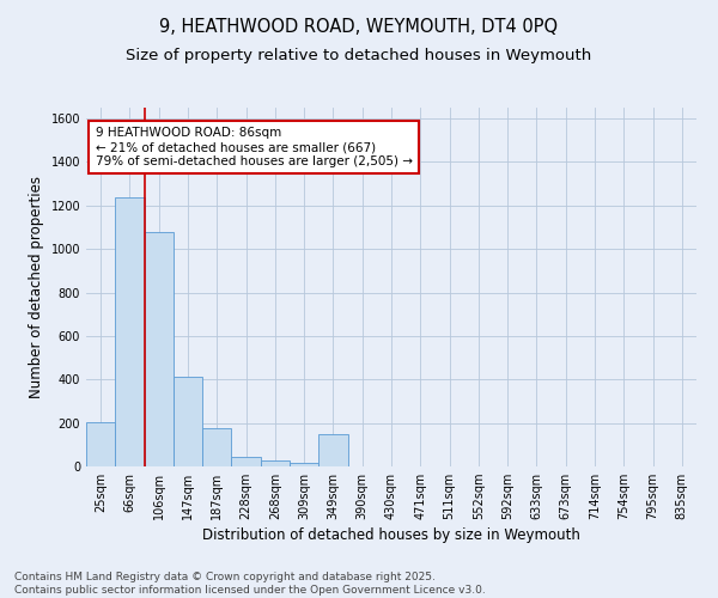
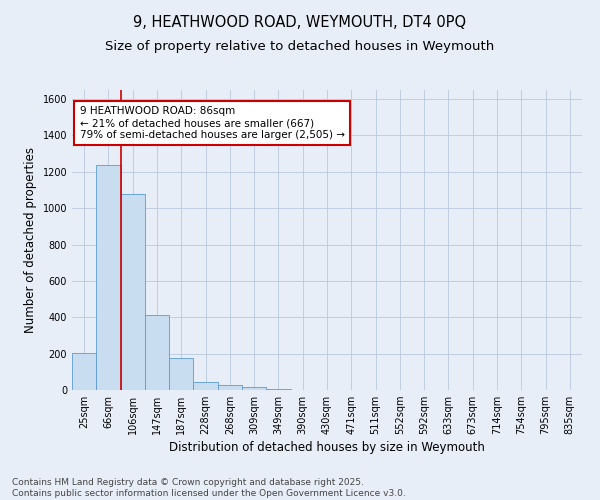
349sqm: 150 -> 10
